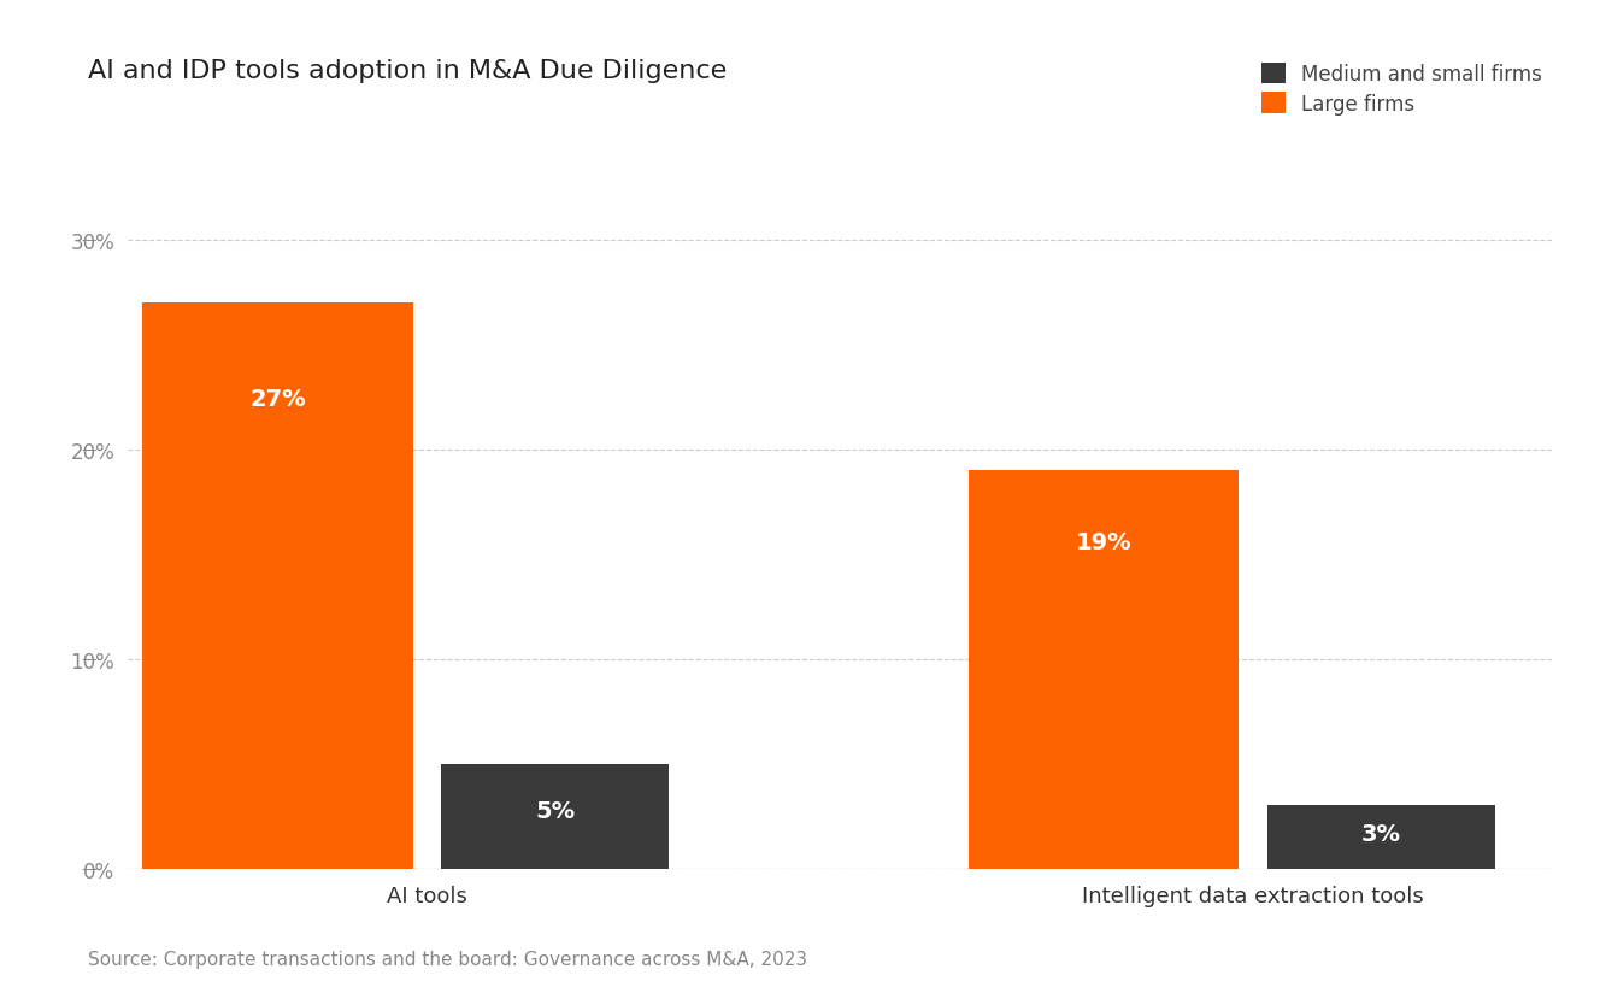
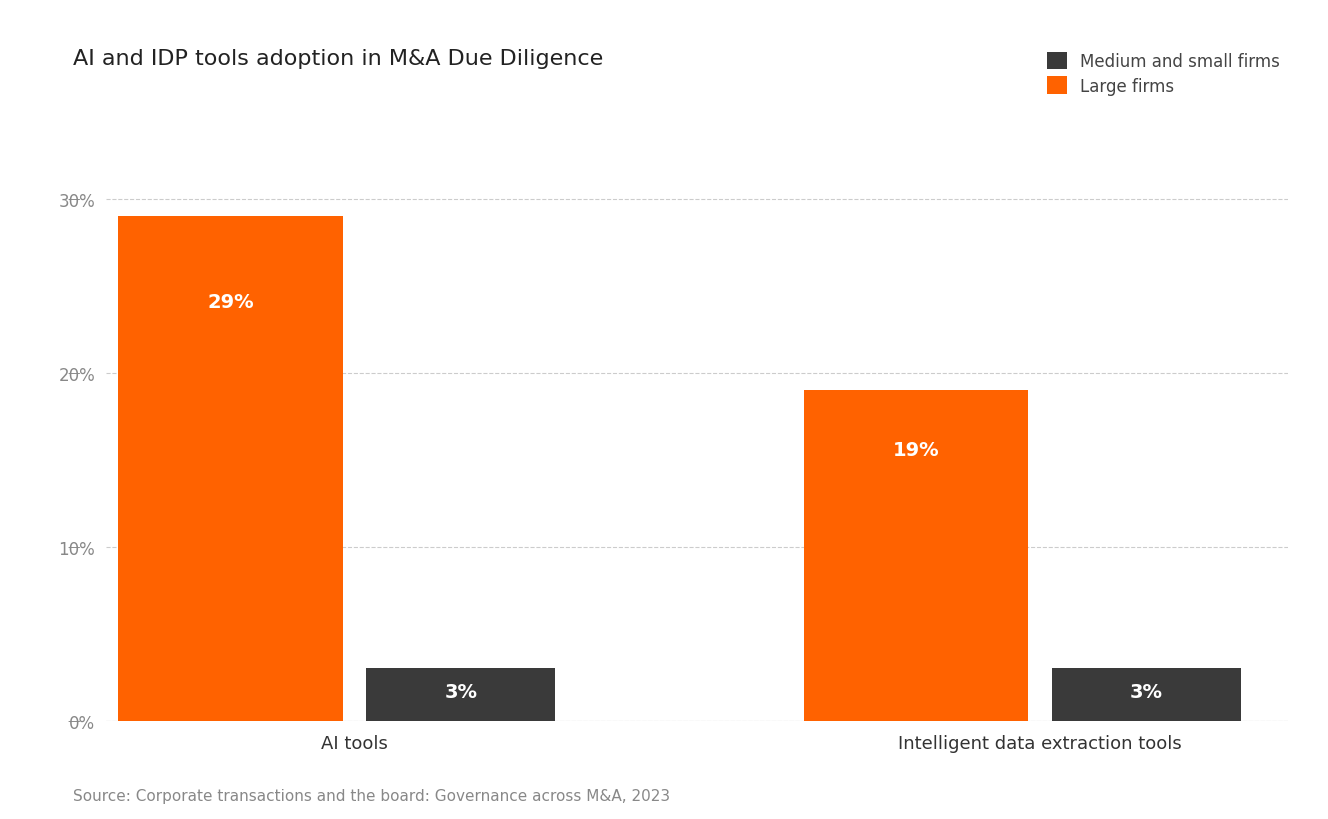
Large firms/AI tools: 27% -> 29%
Medium and small firms/AI tools: 5% -> 3%
